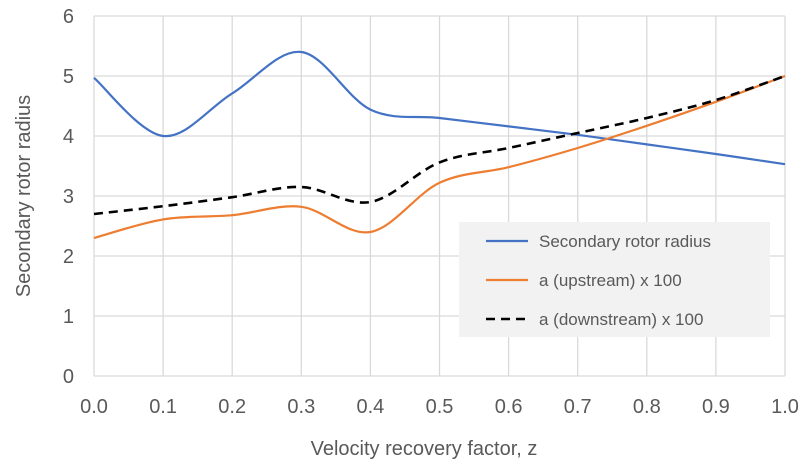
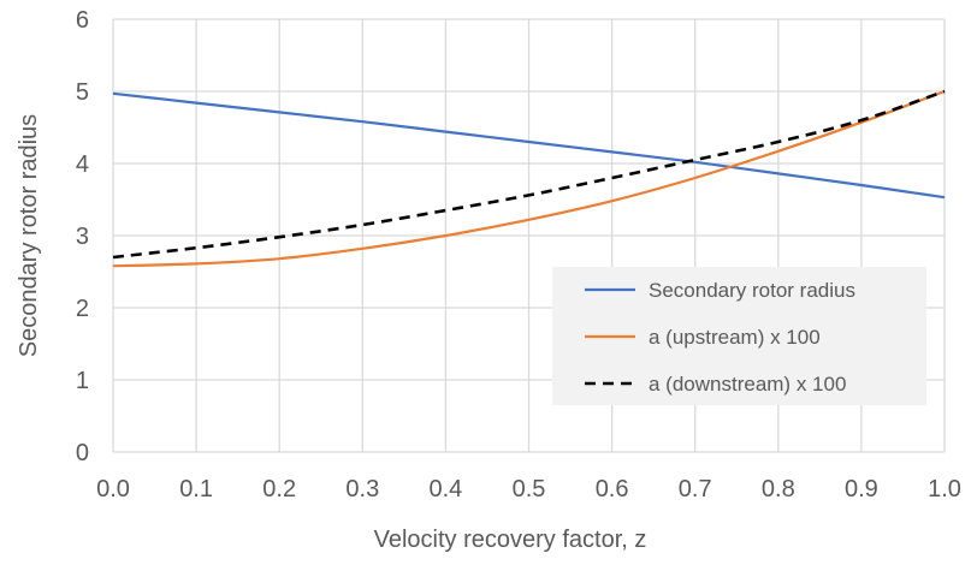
a (upstream) x 100/0.0: 2.3 -> 2.6
Secondary rotor radius/0.1: 4.0 -> 4.8
Secondary rotor radius/0.3: 5.4 -> 4.6
a (upstream) x 100/0.4: 2.4 -> 3.0
a (downstream) x 100/0.4: 2.9 -> 3.4
